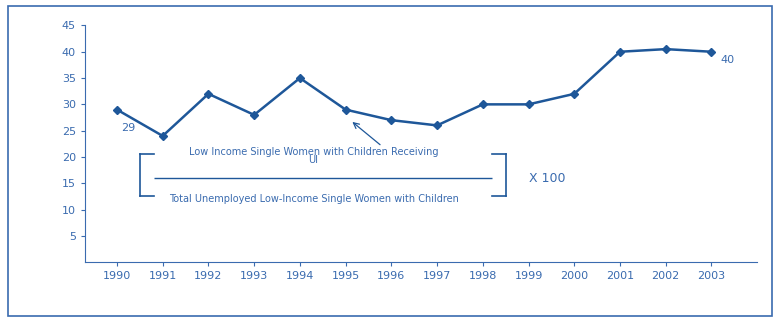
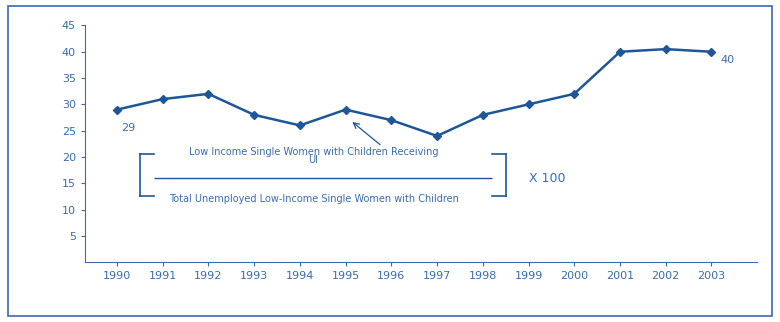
1991: 24.0 -> 31.0
1994: 35.0 -> 26.0
1997: 26.0 -> 24.0
1998: 30.0 -> 28.0
